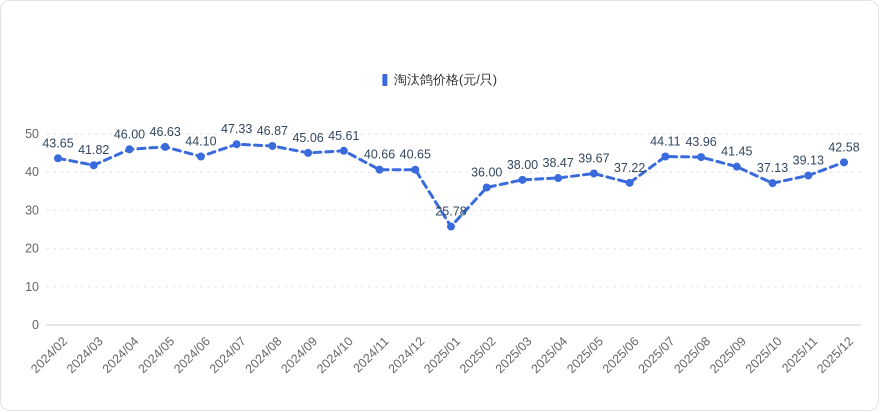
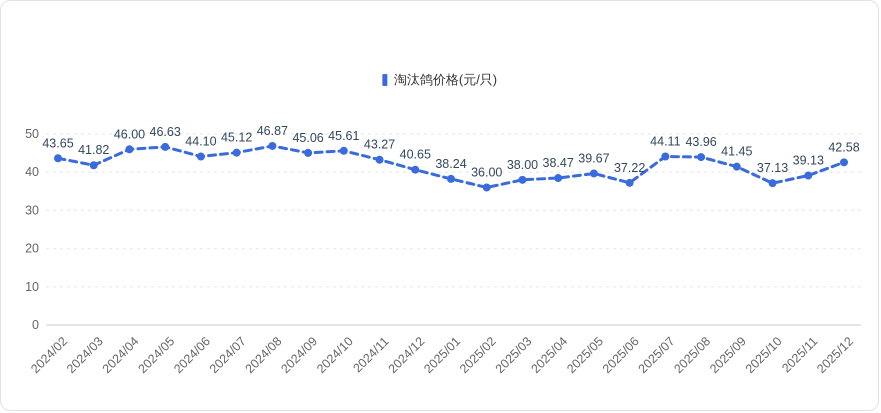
2024/07: 47.33 -> 45.12
2024/11: 40.66 -> 43.27
2025/01: 25.78 -> 38.24
